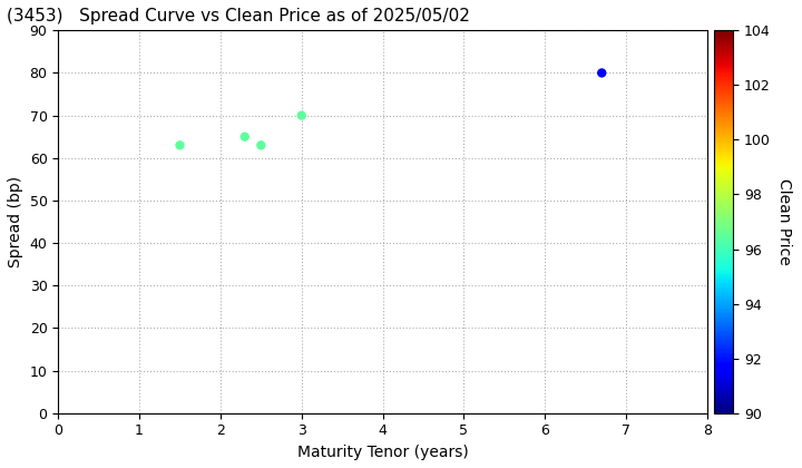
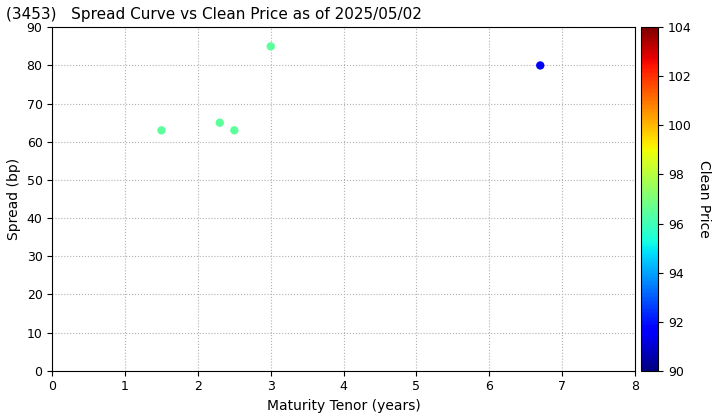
3: 70 -> 85
